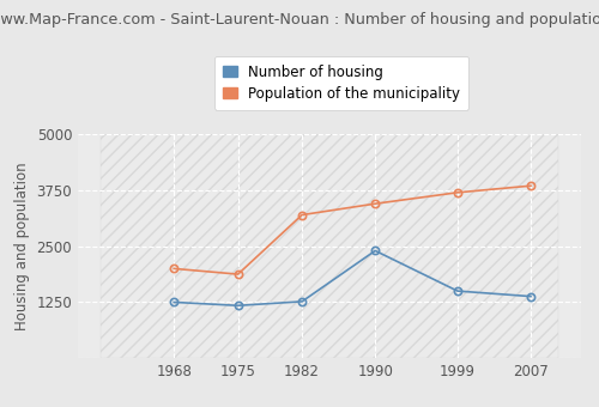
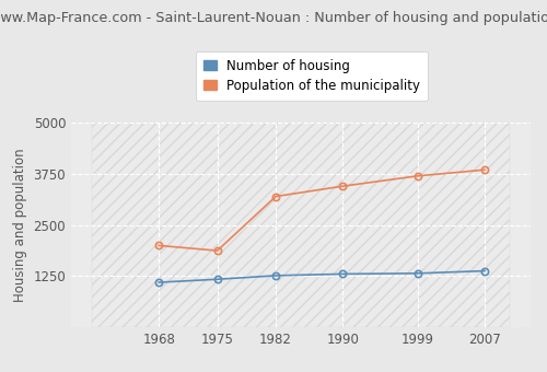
Number of housing/1968: 1250 -> 1100
Number of housing/1990: 2400 -> 1300
Number of housing/1999: 1500 -> 1320
